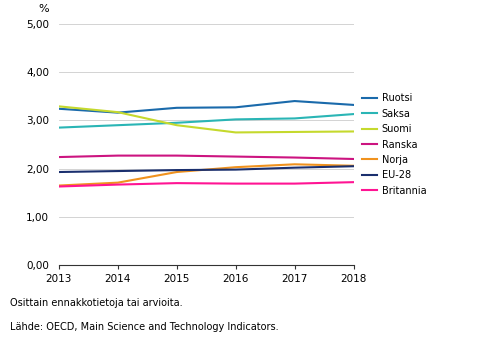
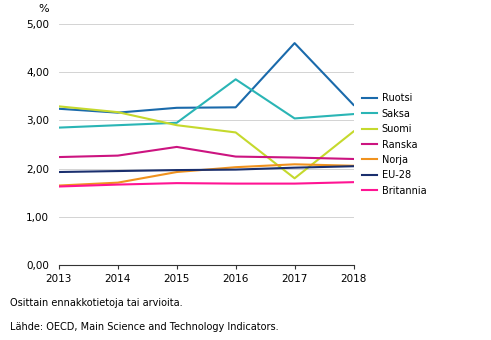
Ranska/2015: 2,27 -> 2,45
Saksa/2016: 3,02 -> 3,85
Ruotsi/2017: 3,40 -> 4,60
Suomi/2017: 2,76 -> 1,80
